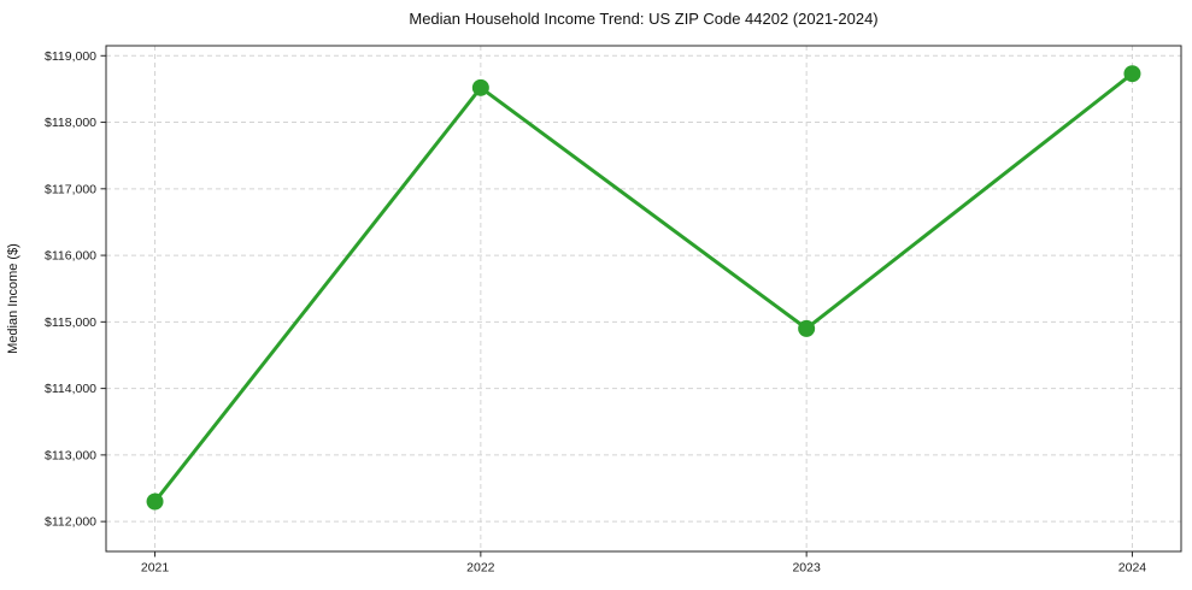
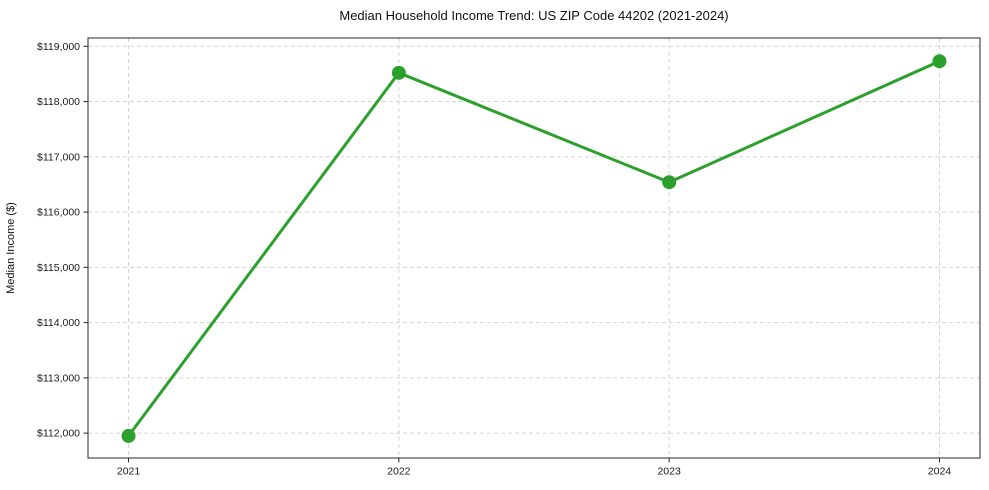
2021: $112300 -> $112000
2023: $114900 -> $116500
